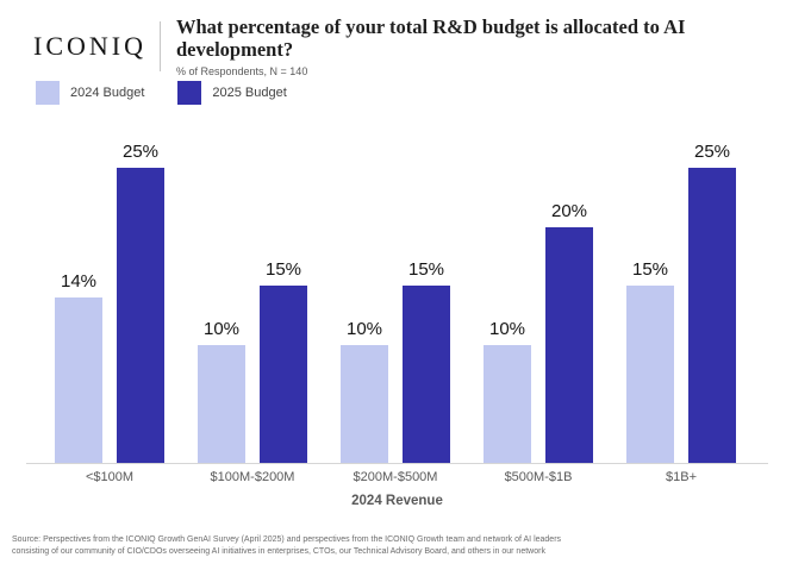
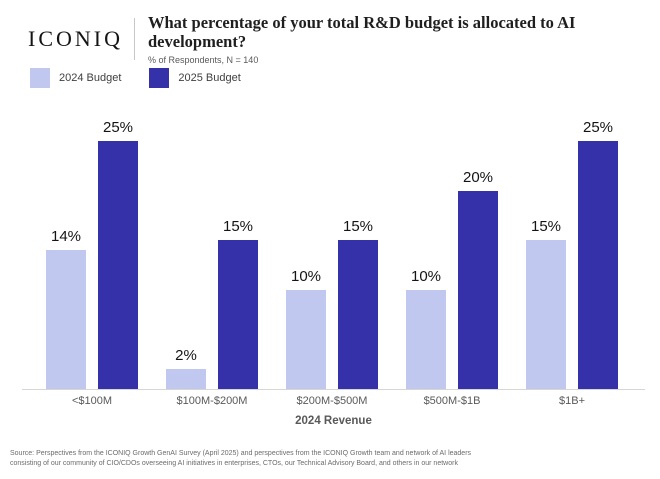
2024 Budget/$100M-$200M: 10% -> 2%
